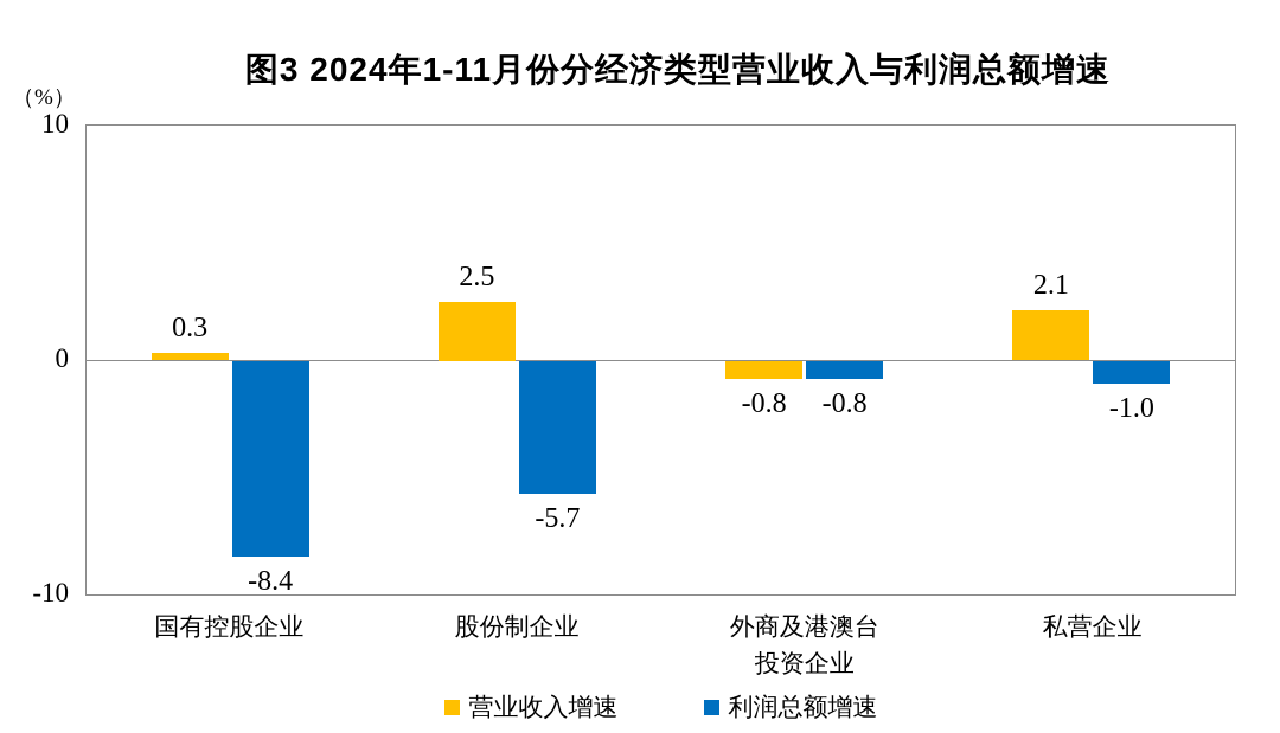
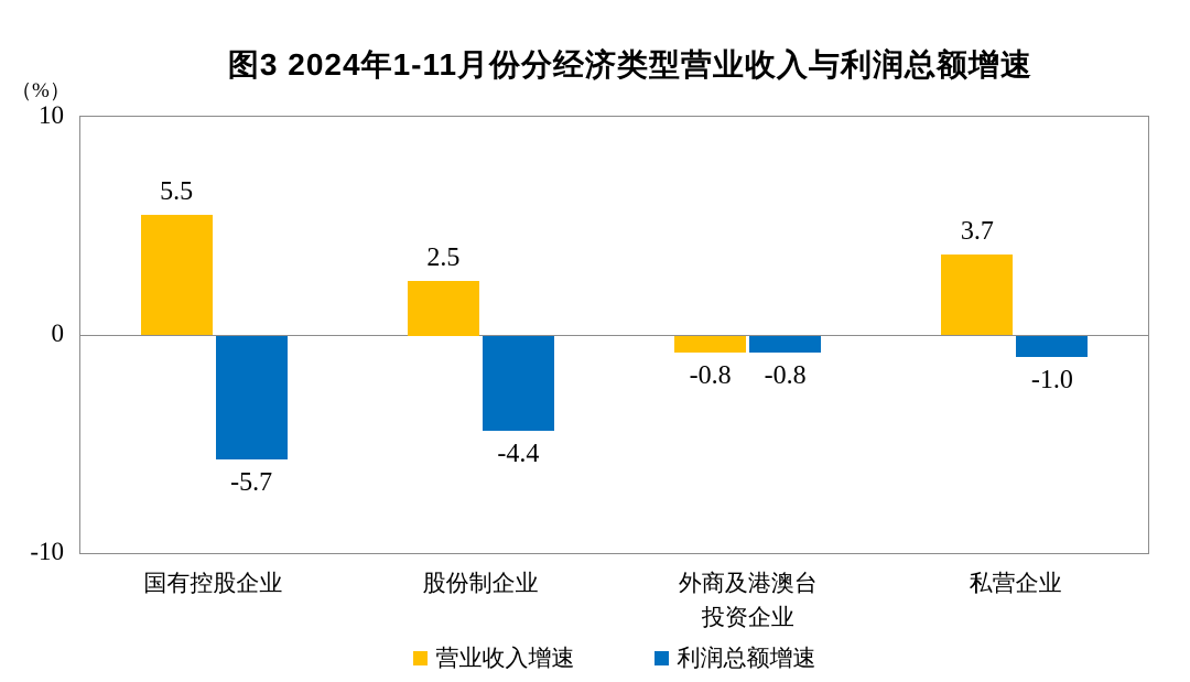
营业收入增速/国有控股企业: 0.3 -> 5.5
利润总额增速/国有控股企业: -8.4 -> -5.7
利润总额增速/股份制企业: -5.7 -> -4.4
营业收入增速/私营企业: 2.1 -> 3.7
